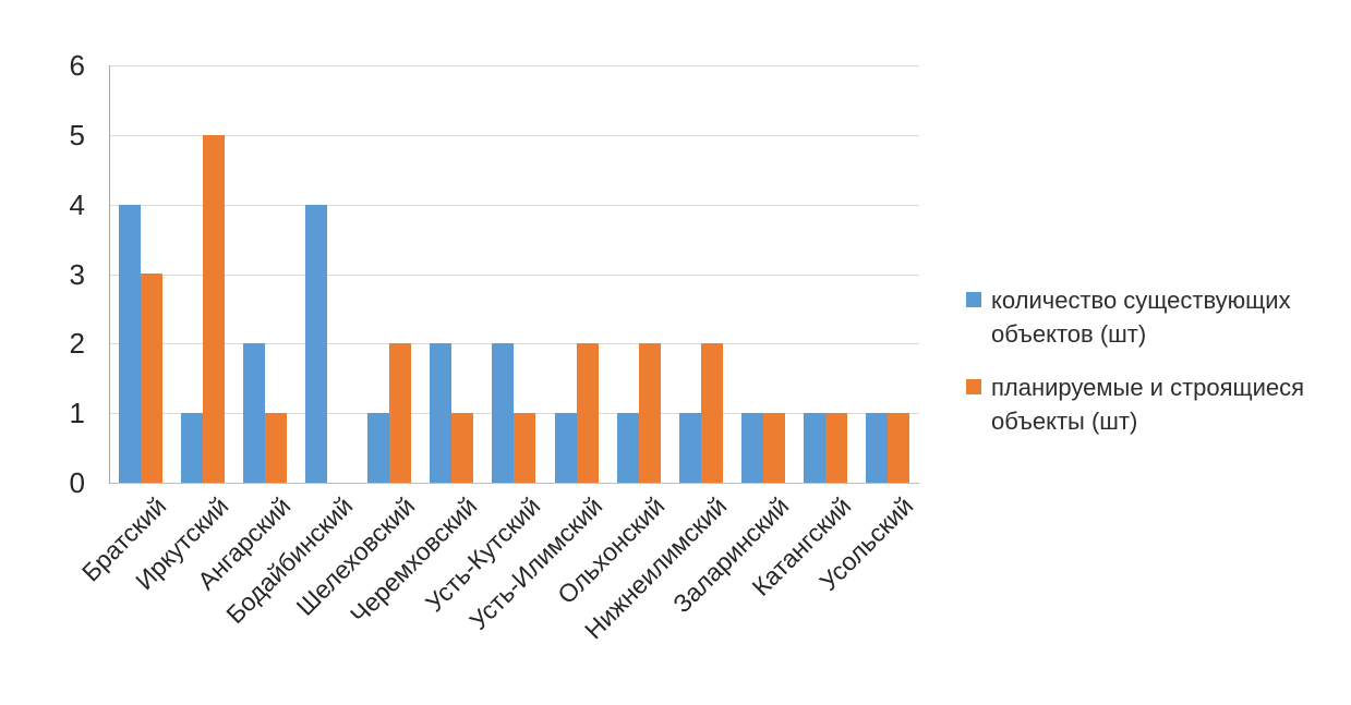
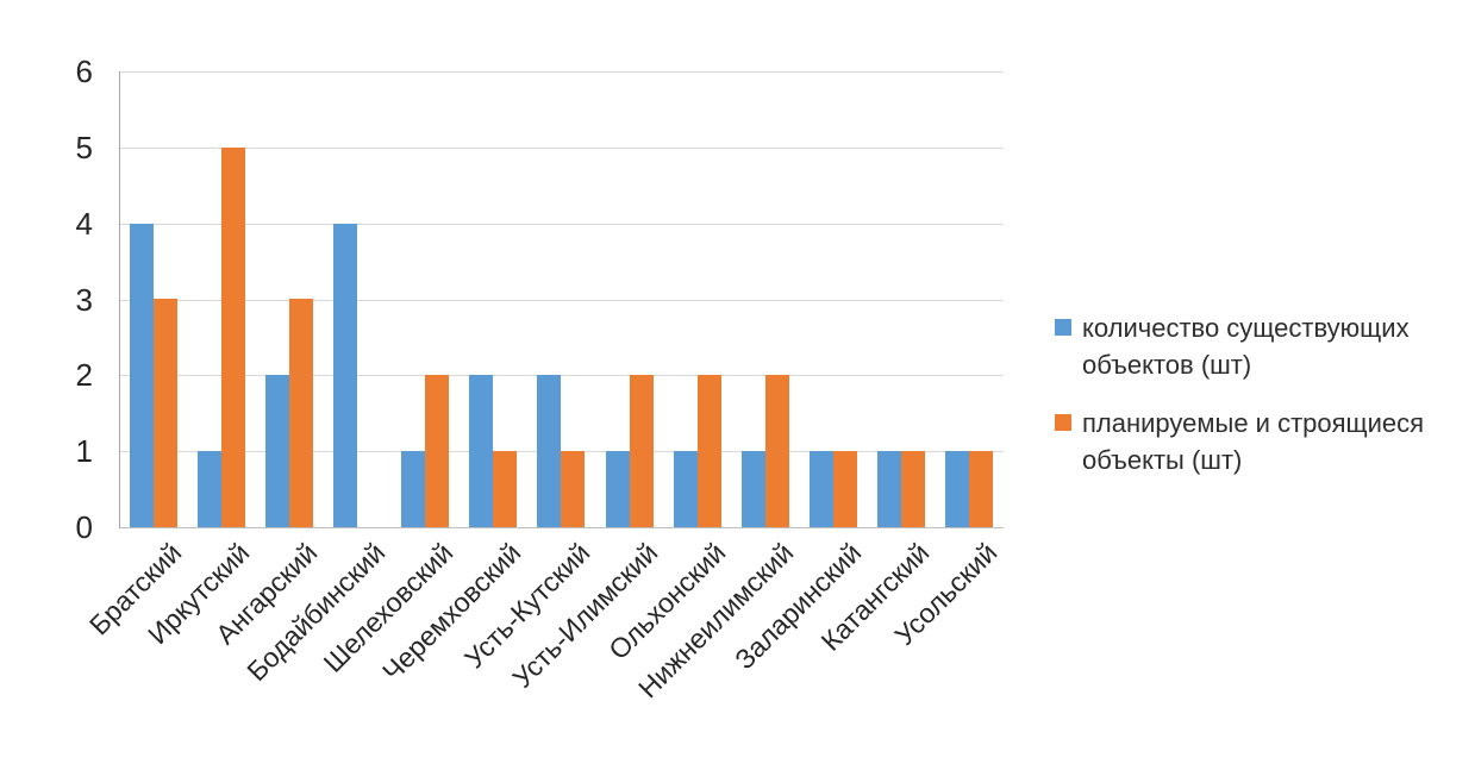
планируемые и строящиеся объекты (шт)/Ангарский: 1 -> 3
